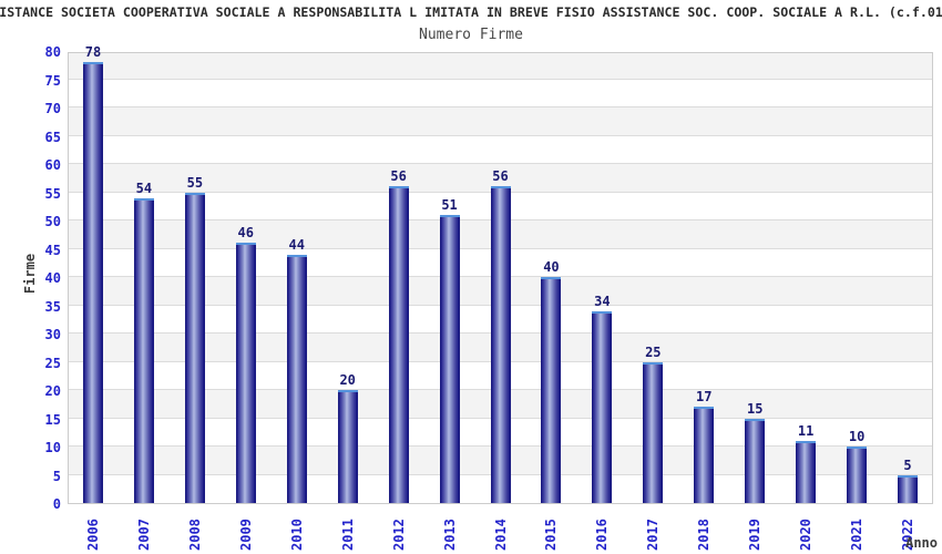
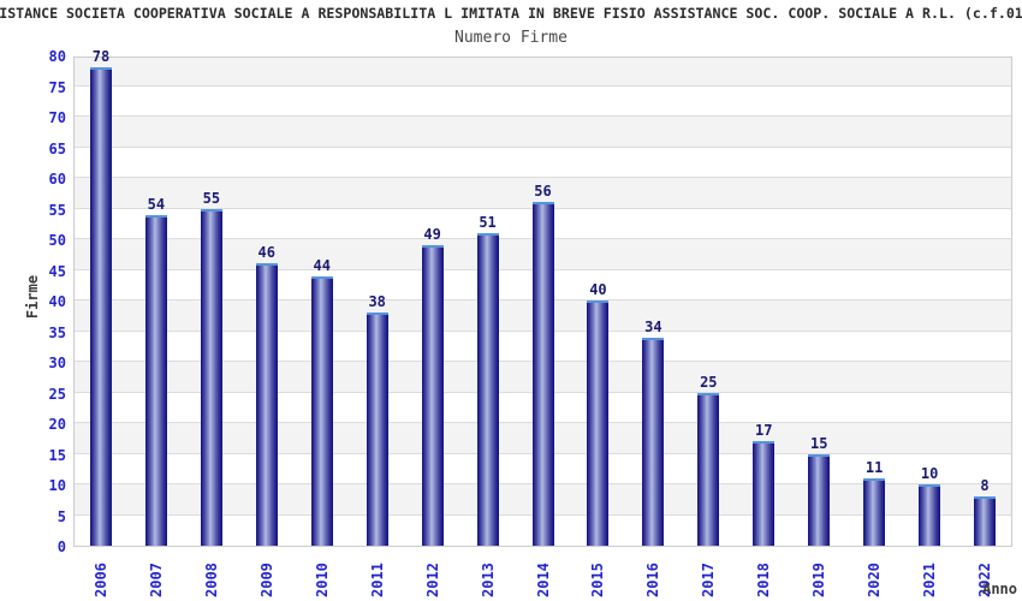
2011: 20 -> 38
2012: 56 -> 49
2022: 5 -> 8
